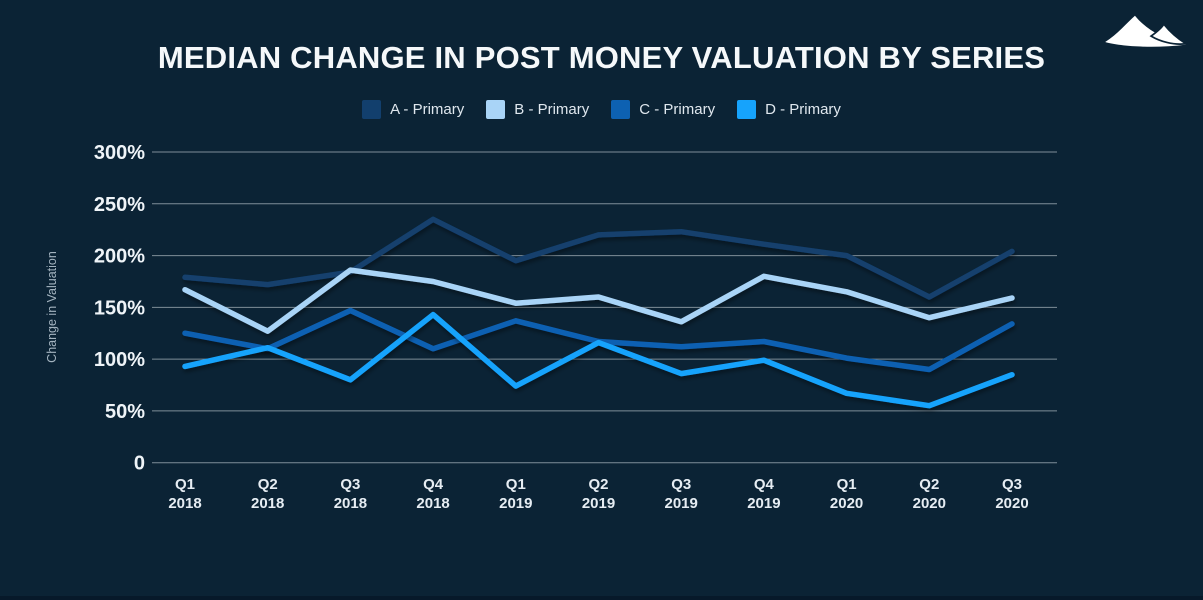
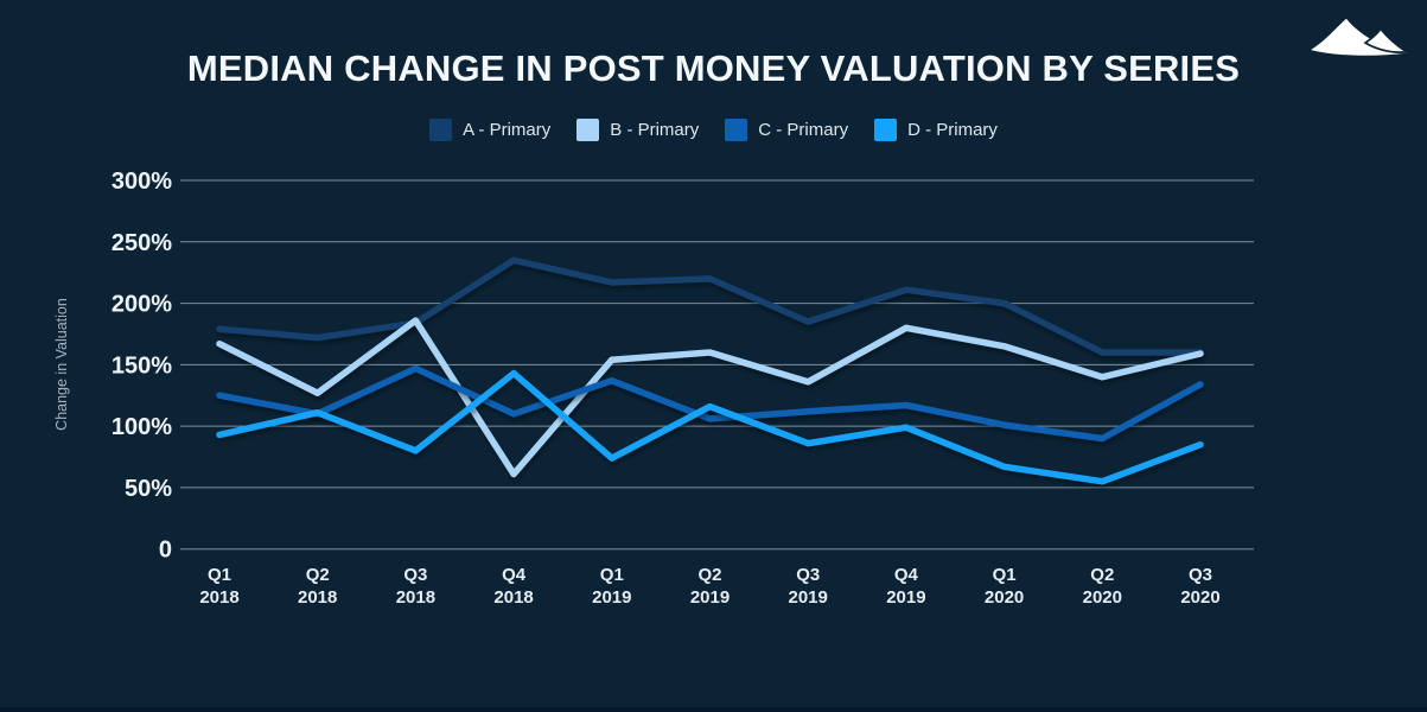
B - Primary/Q4 2018: 175% -> 61%
A - Primary/Q1 2019: 195% -> 217%
C - Primary/Q2 2019: 117% -> 106%
A - Primary/Q3 2019: 223% -> 185%
A - Primary/Q3 2020: 204% -> 160%
